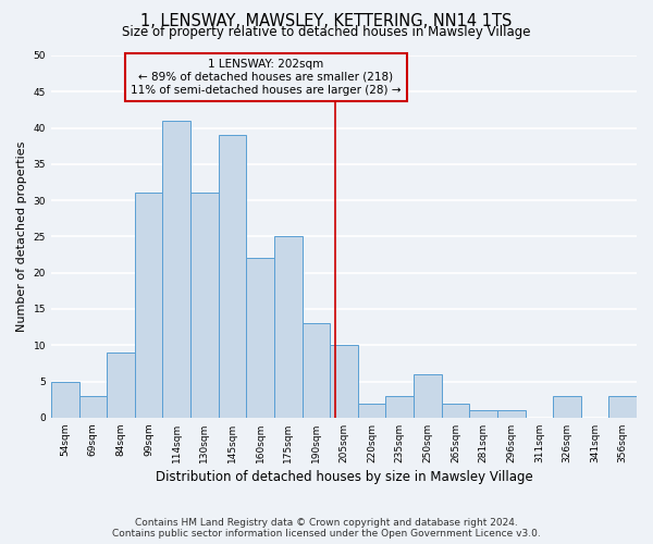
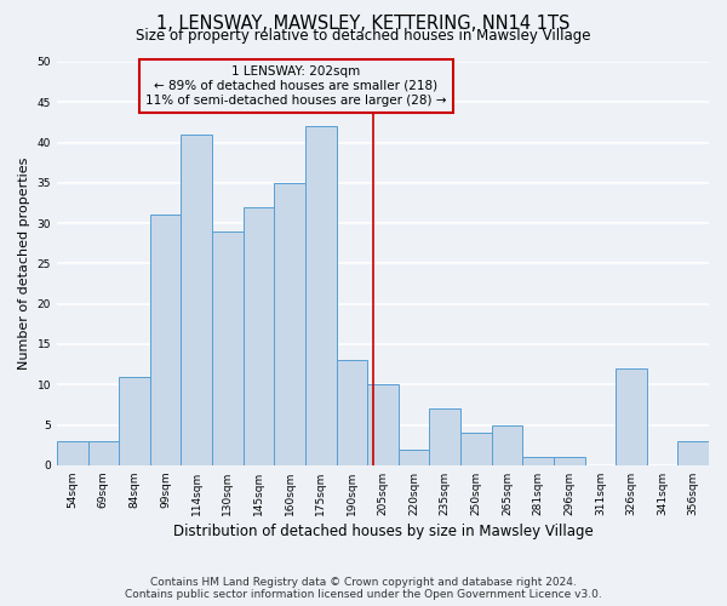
54sqm: 5 -> 3
84sqm: 9 -> 11
130sqm: 31 -> 29
145sqm: 39 -> 32
160sqm: 22 -> 35
175sqm: 25 -> 42
235sqm: 3 -> 7
250sqm: 6 -> 4
265sqm: 2 -> 5
326sqm: 3 -> 12
